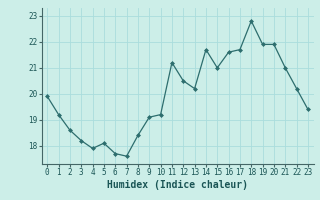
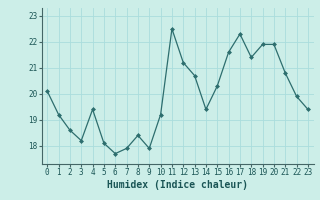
0: 19.9 -> 20.1
4: 17.9 -> 19.4
7: 17.6 -> 17.9
9: 19.1 -> 17.9
11: 21.2 -> 22.5
12: 20.5 -> 21.2
13: 20.2 -> 20.7
14: 21.7 -> 19.4
15: 21.0 -> 20.3
17: 21.7 -> 22.3
18: 22.8 -> 21.4
21: 21.0 -> 20.8
22: 20.2 -> 19.9
